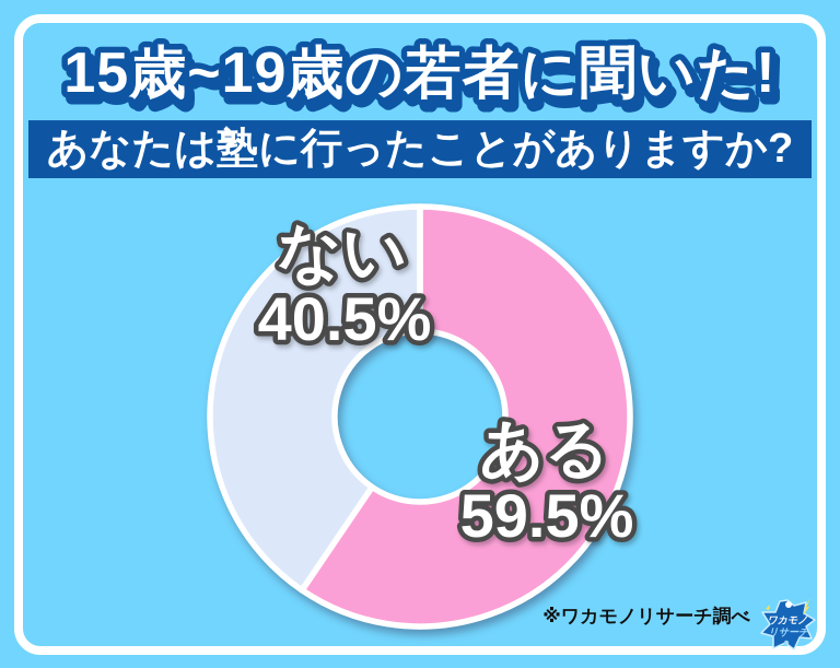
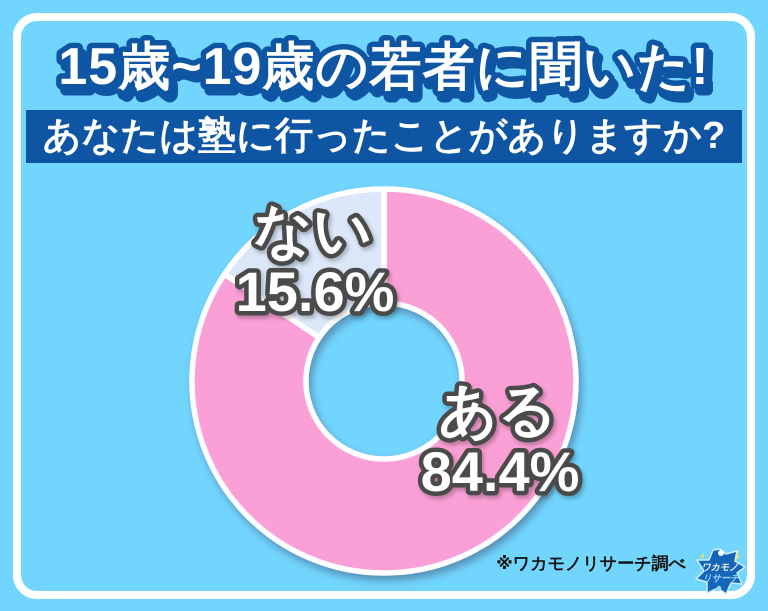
ある: 59.5% -> 84.4%
ない: 40.5% -> 15.6%
